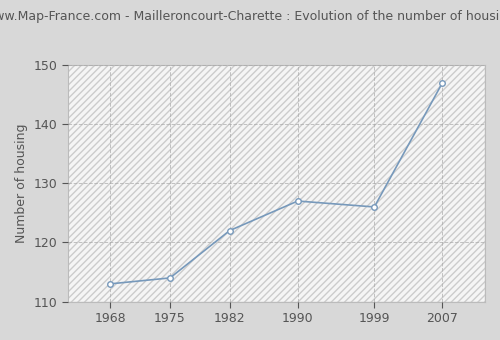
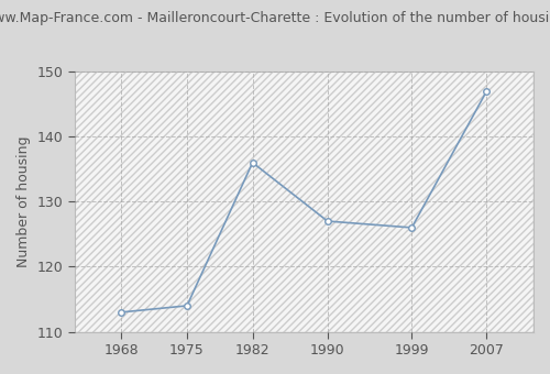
1982: 122 -> 136
